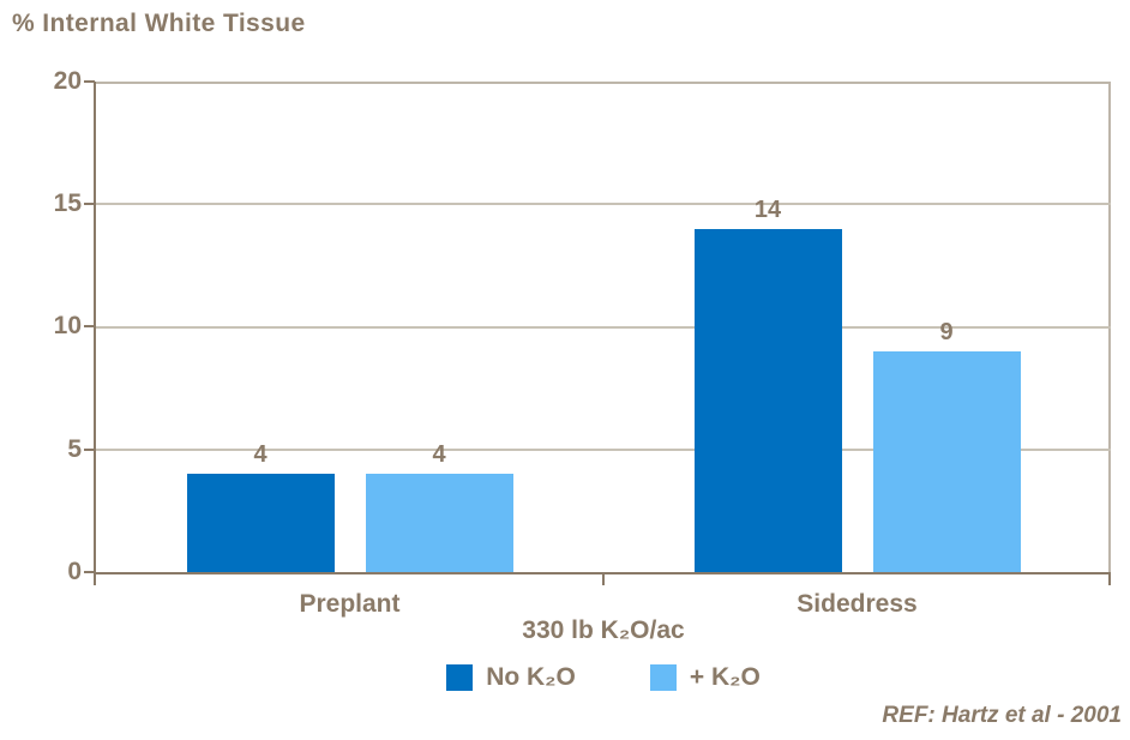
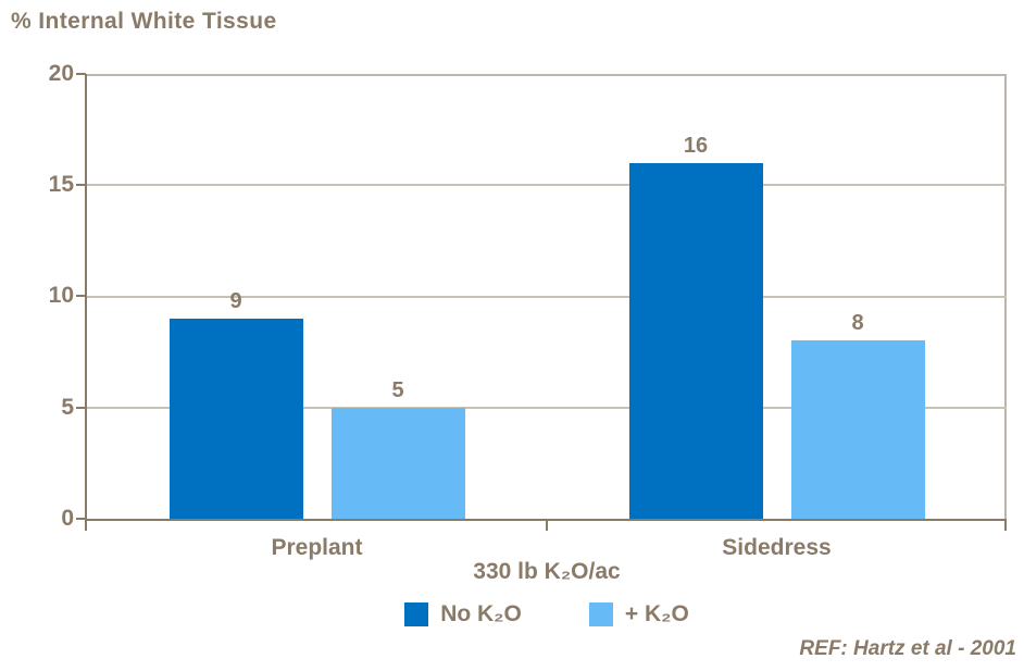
No K₂O/Preplant: 4 -> 9
+ K₂O/Preplant: 4 -> 5
No K₂O/Sidedress: 14 -> 16
+ K₂O/Sidedress: 9 -> 8
